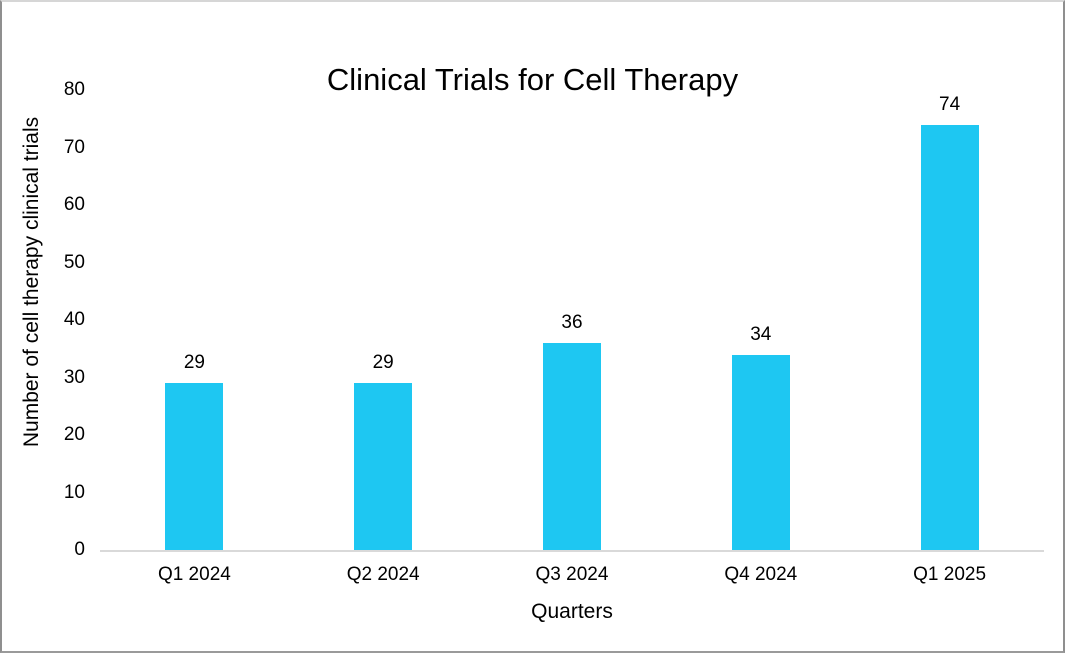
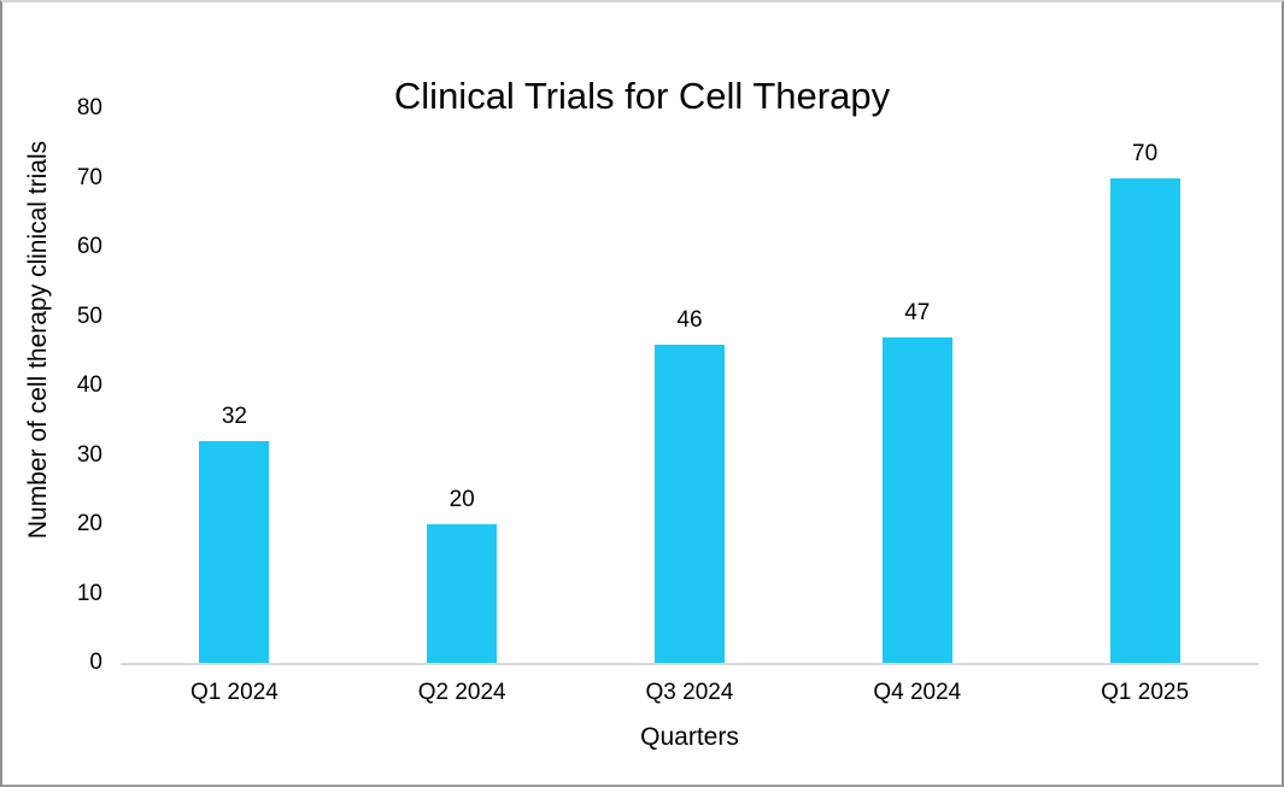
Q1 2024: 29 -> 32
Q2 2024: 29 -> 20
Q3 2024: 36 -> 46
Q4 2024: 34 -> 47
Q1 2025: 74 -> 70
